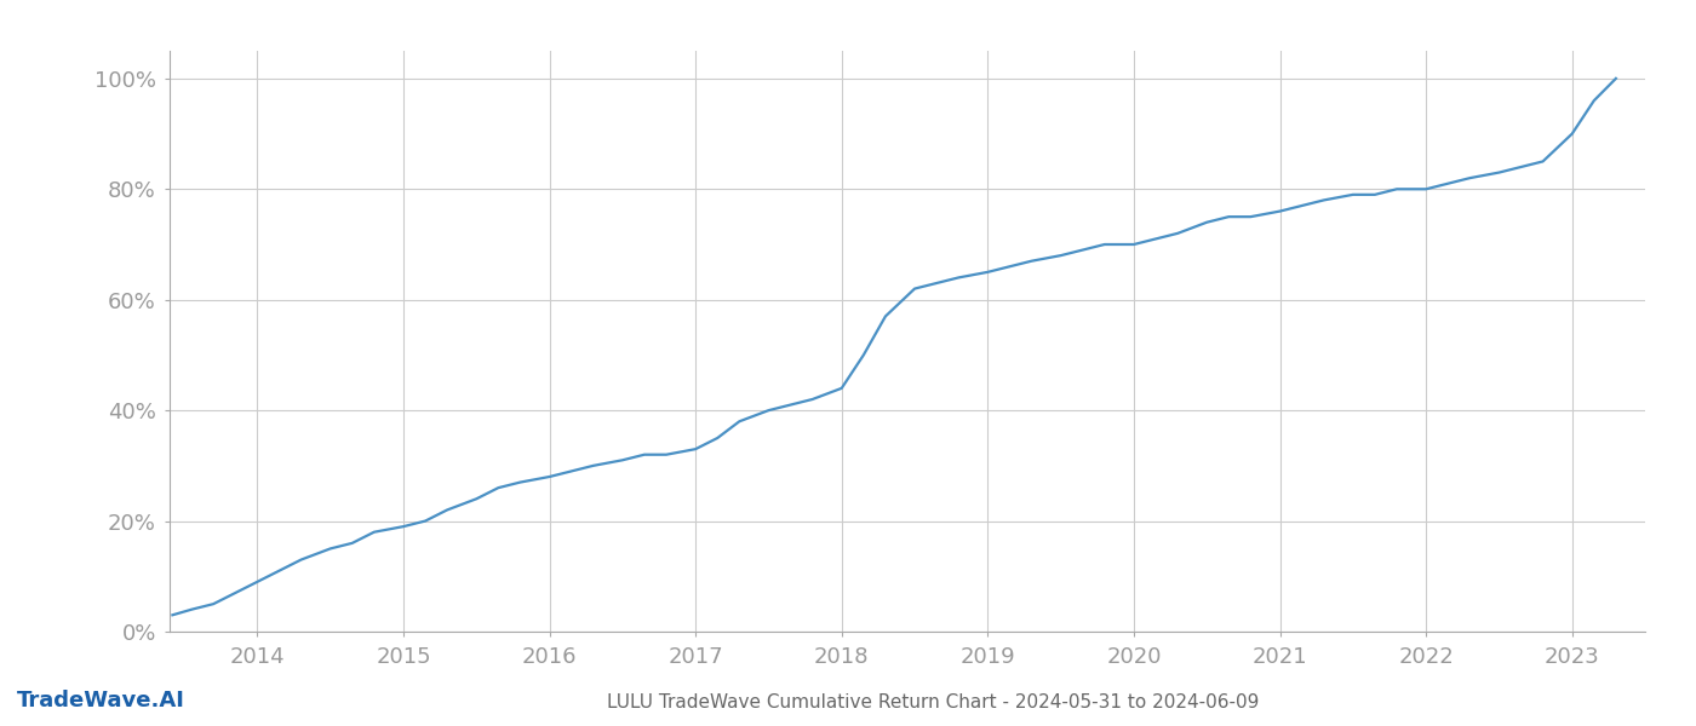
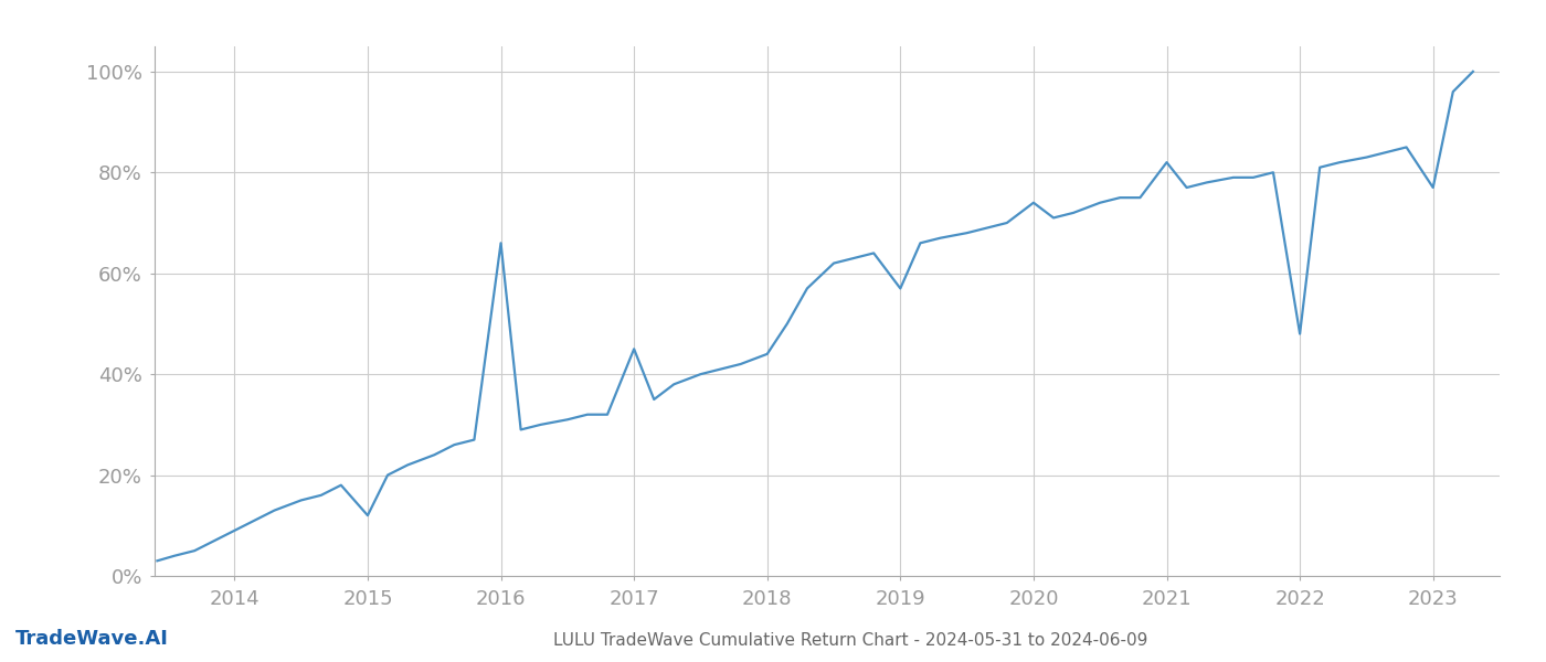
2015: 19% -> 12%
2016: 28% -> 66%
2017: 33% -> 45%
2019: 65% -> 57%
2020: 70% -> 74%
2021: 76% -> 82%
2022: 80% -> 48%
2023: 90% -> 77%
